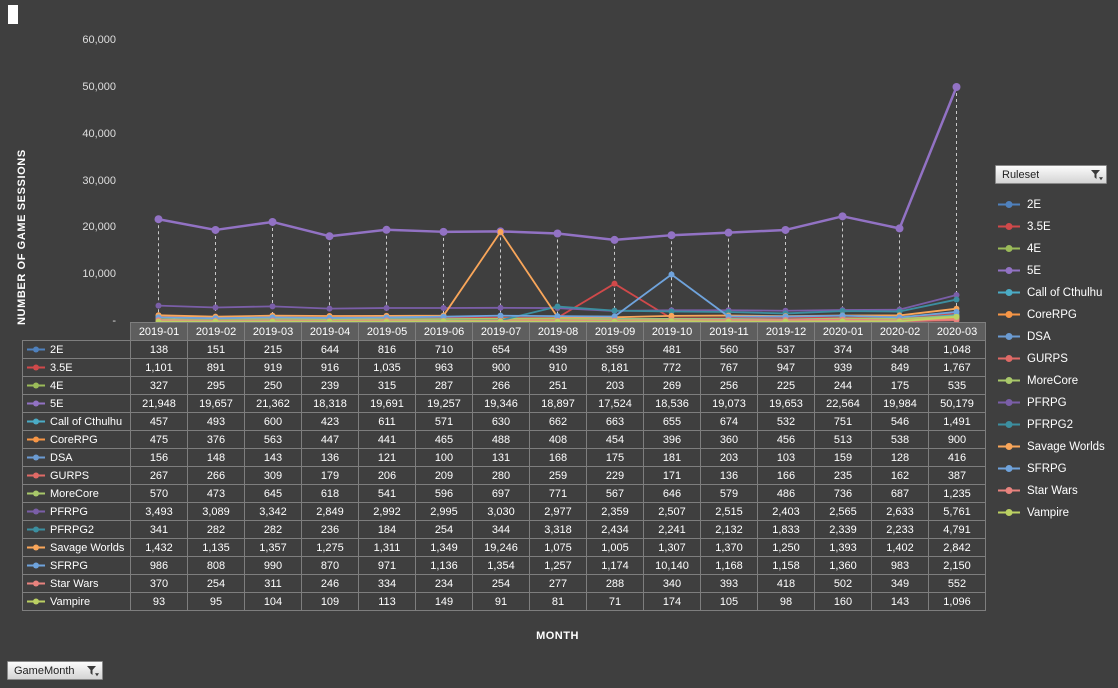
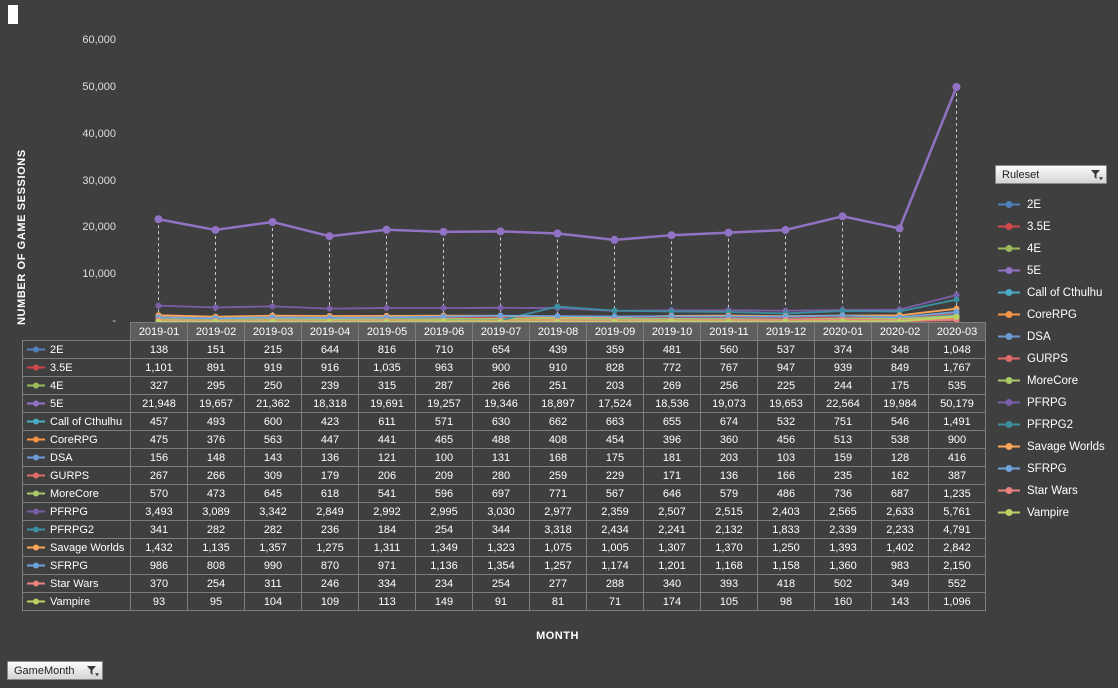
Savage Worlds/2019-07: 19,246 -> 1,323
3.5E/2019-09: 8,181 -> 828
SFRPG/2019-10: 10,140 -> 1,201
